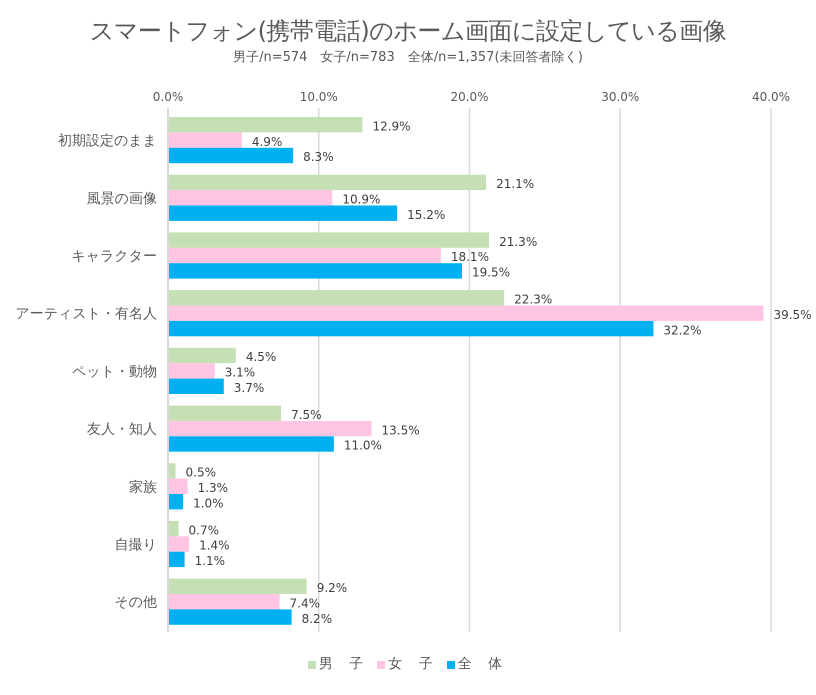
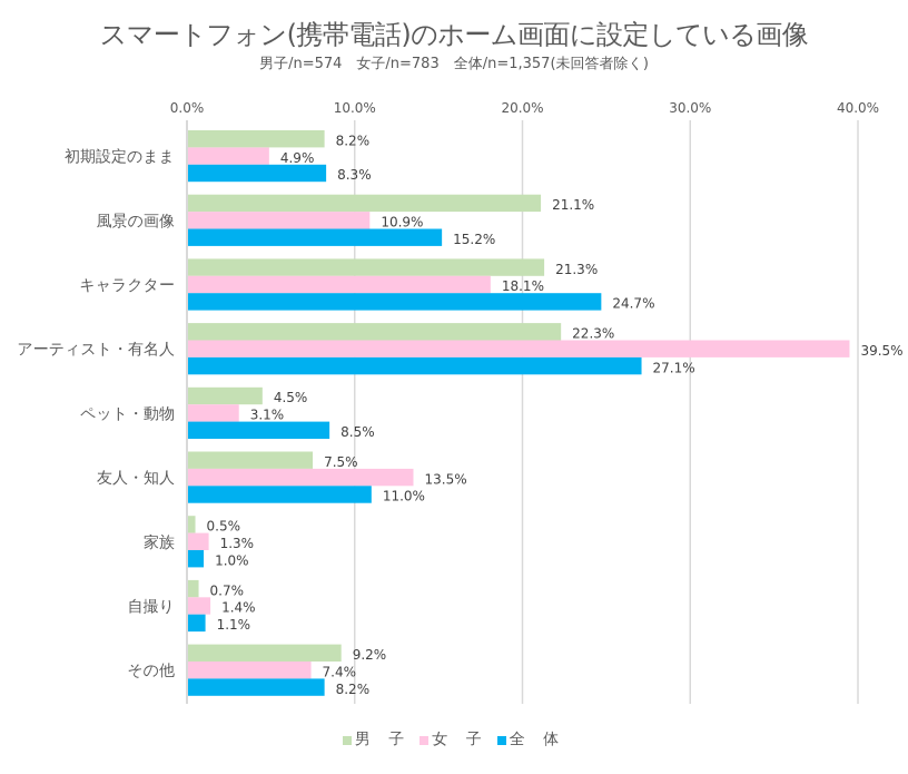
男 子/初期設定のまま: 12.9% -> 8.2%
全 体/キャラクター: 19.5% -> 24.7%
全 体/アーティスト・有名人: 32.2% -> 27.1%
全 体/ペット・動物: 3.7% -> 8.5%
